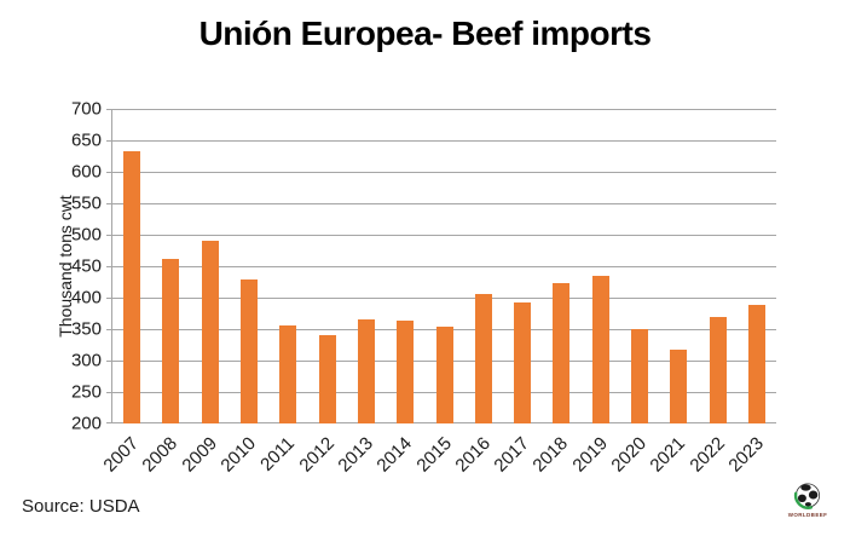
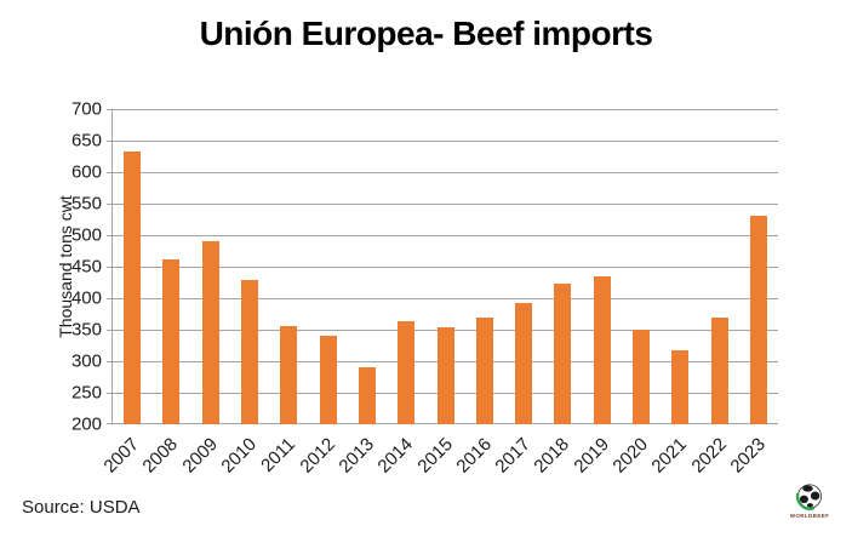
2013: 370 -> 290
2016: 410 -> 370
2023: 390 -> 530
